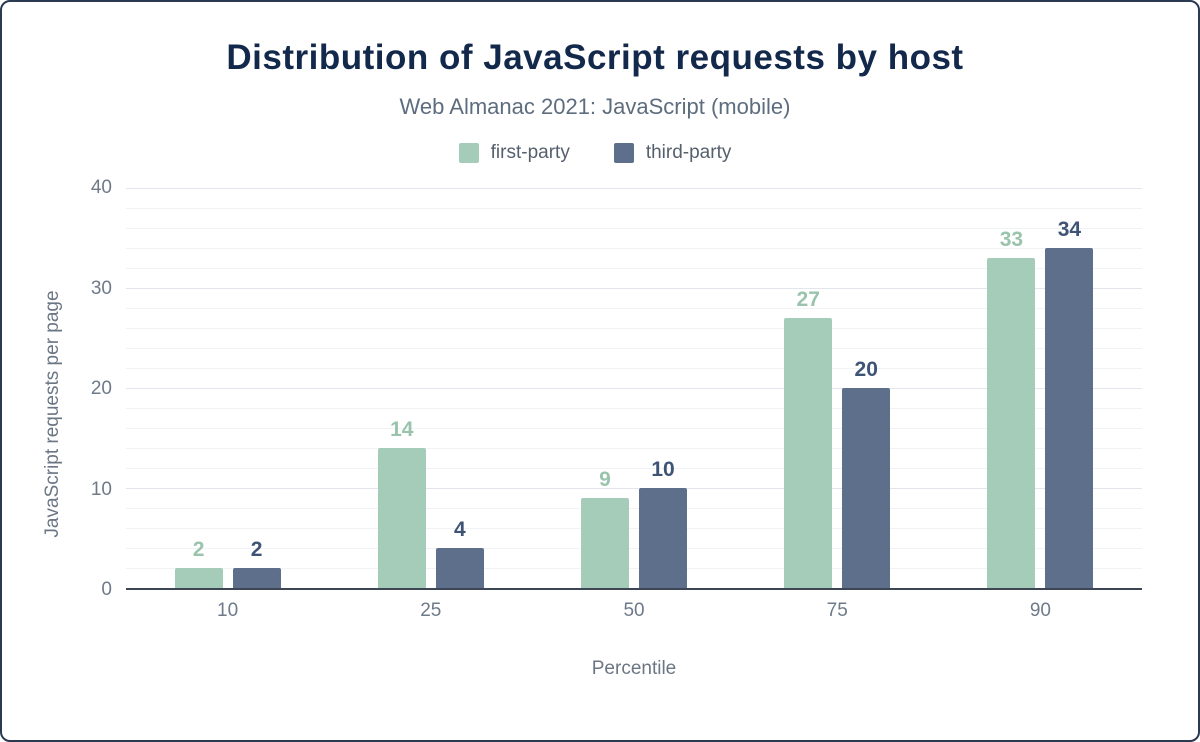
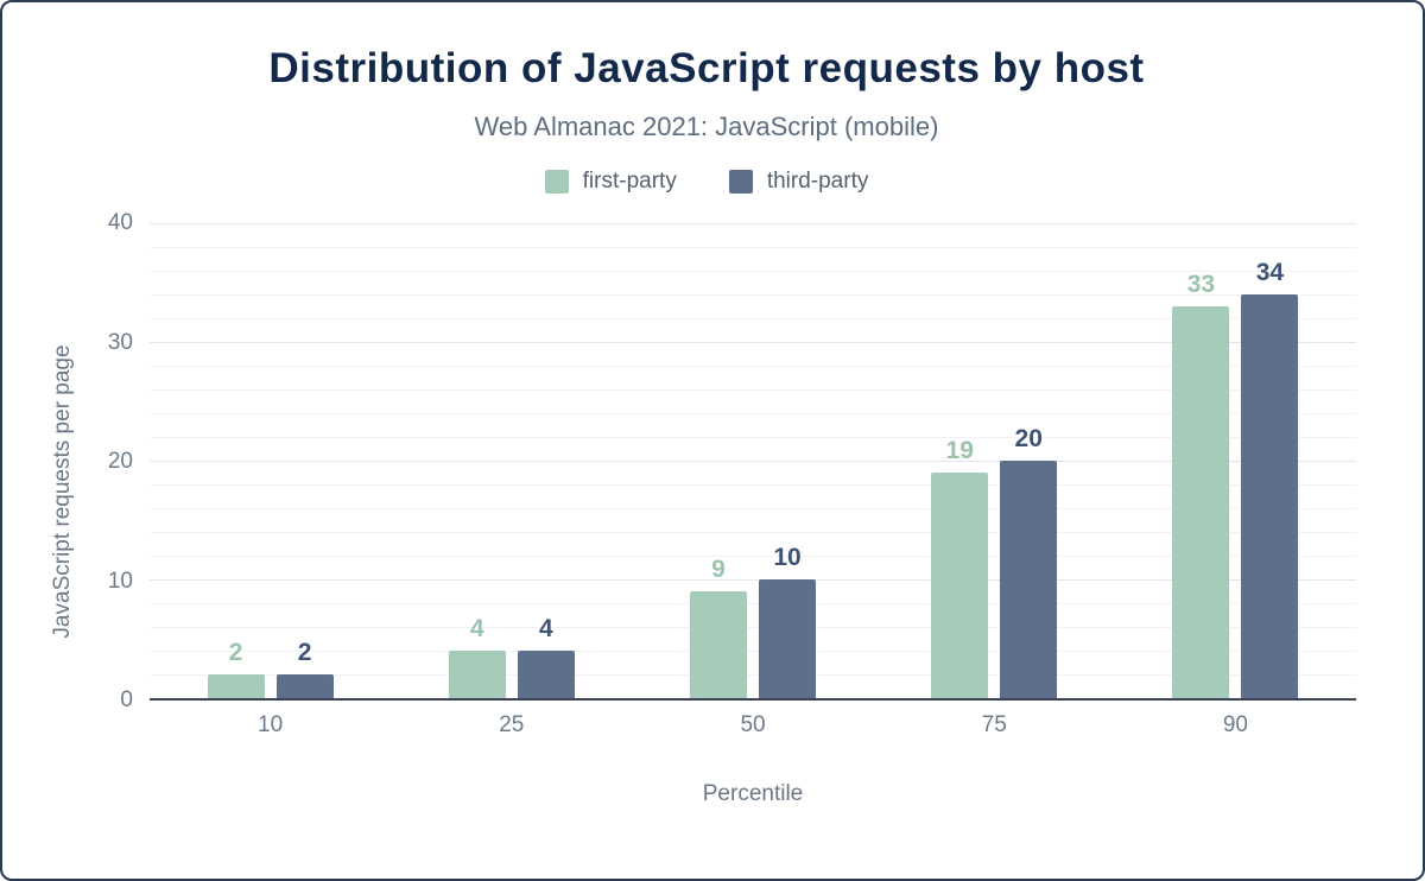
first-party/25: 14 -> 4
first-party/75: 27 -> 19
